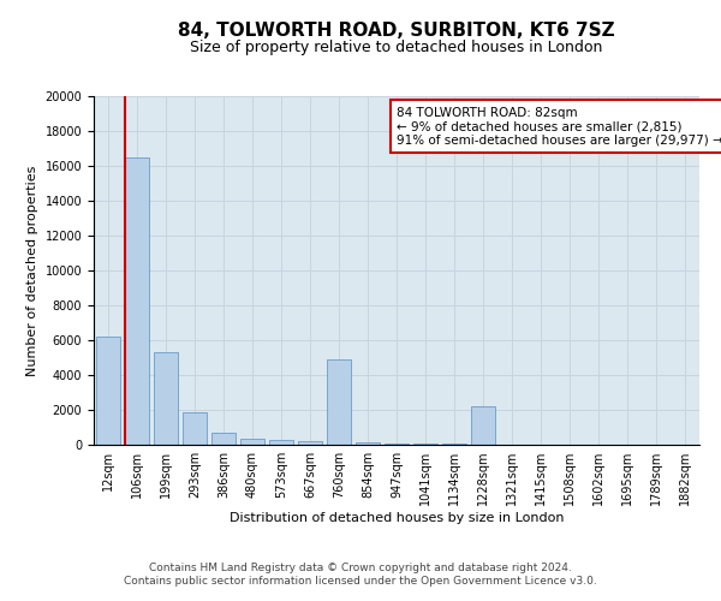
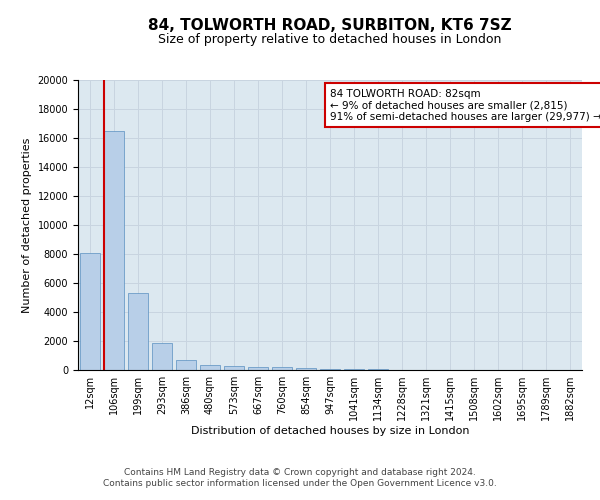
12sqm: 6200 -> 8100
760sqm: 4900 -> 200
1228sqm: 2200 -> 0
